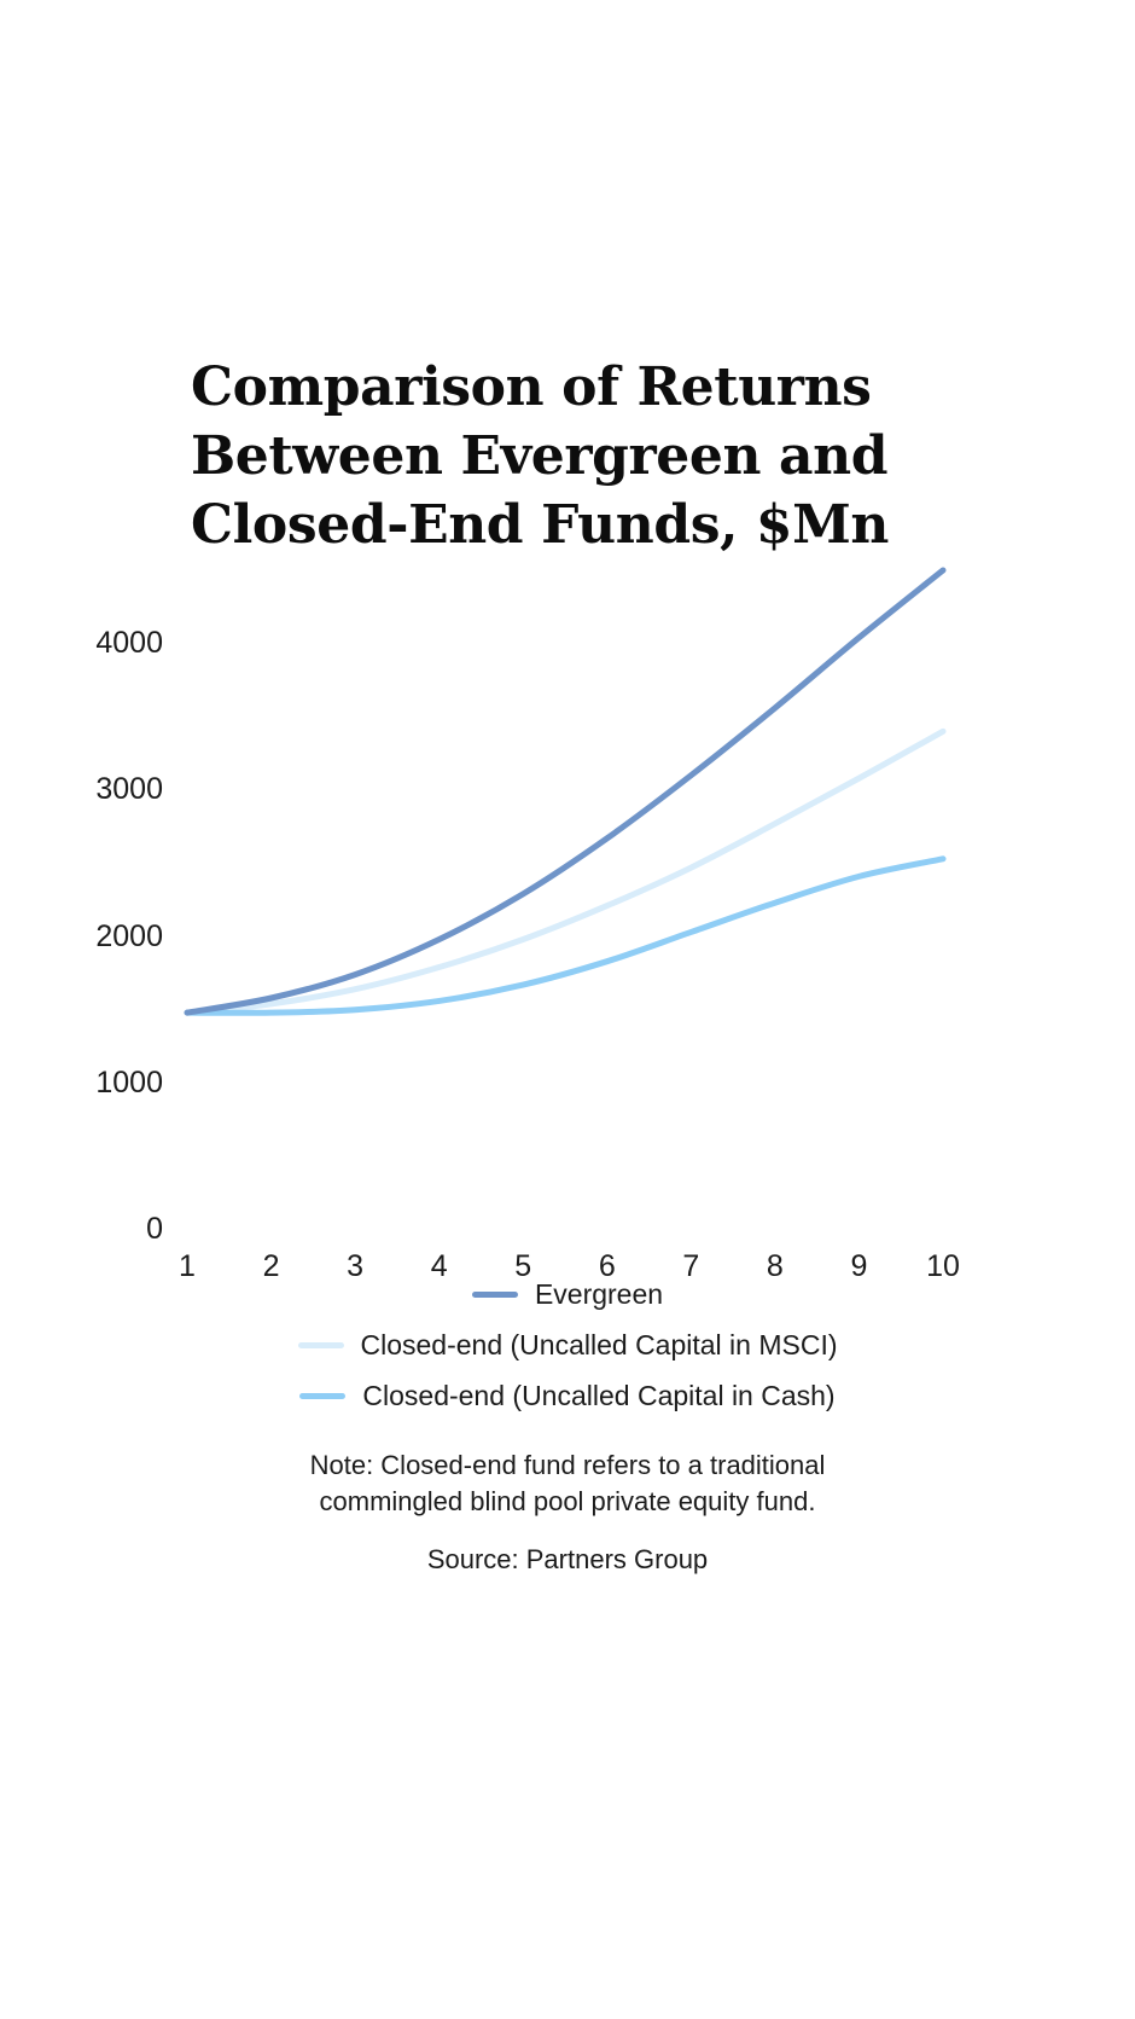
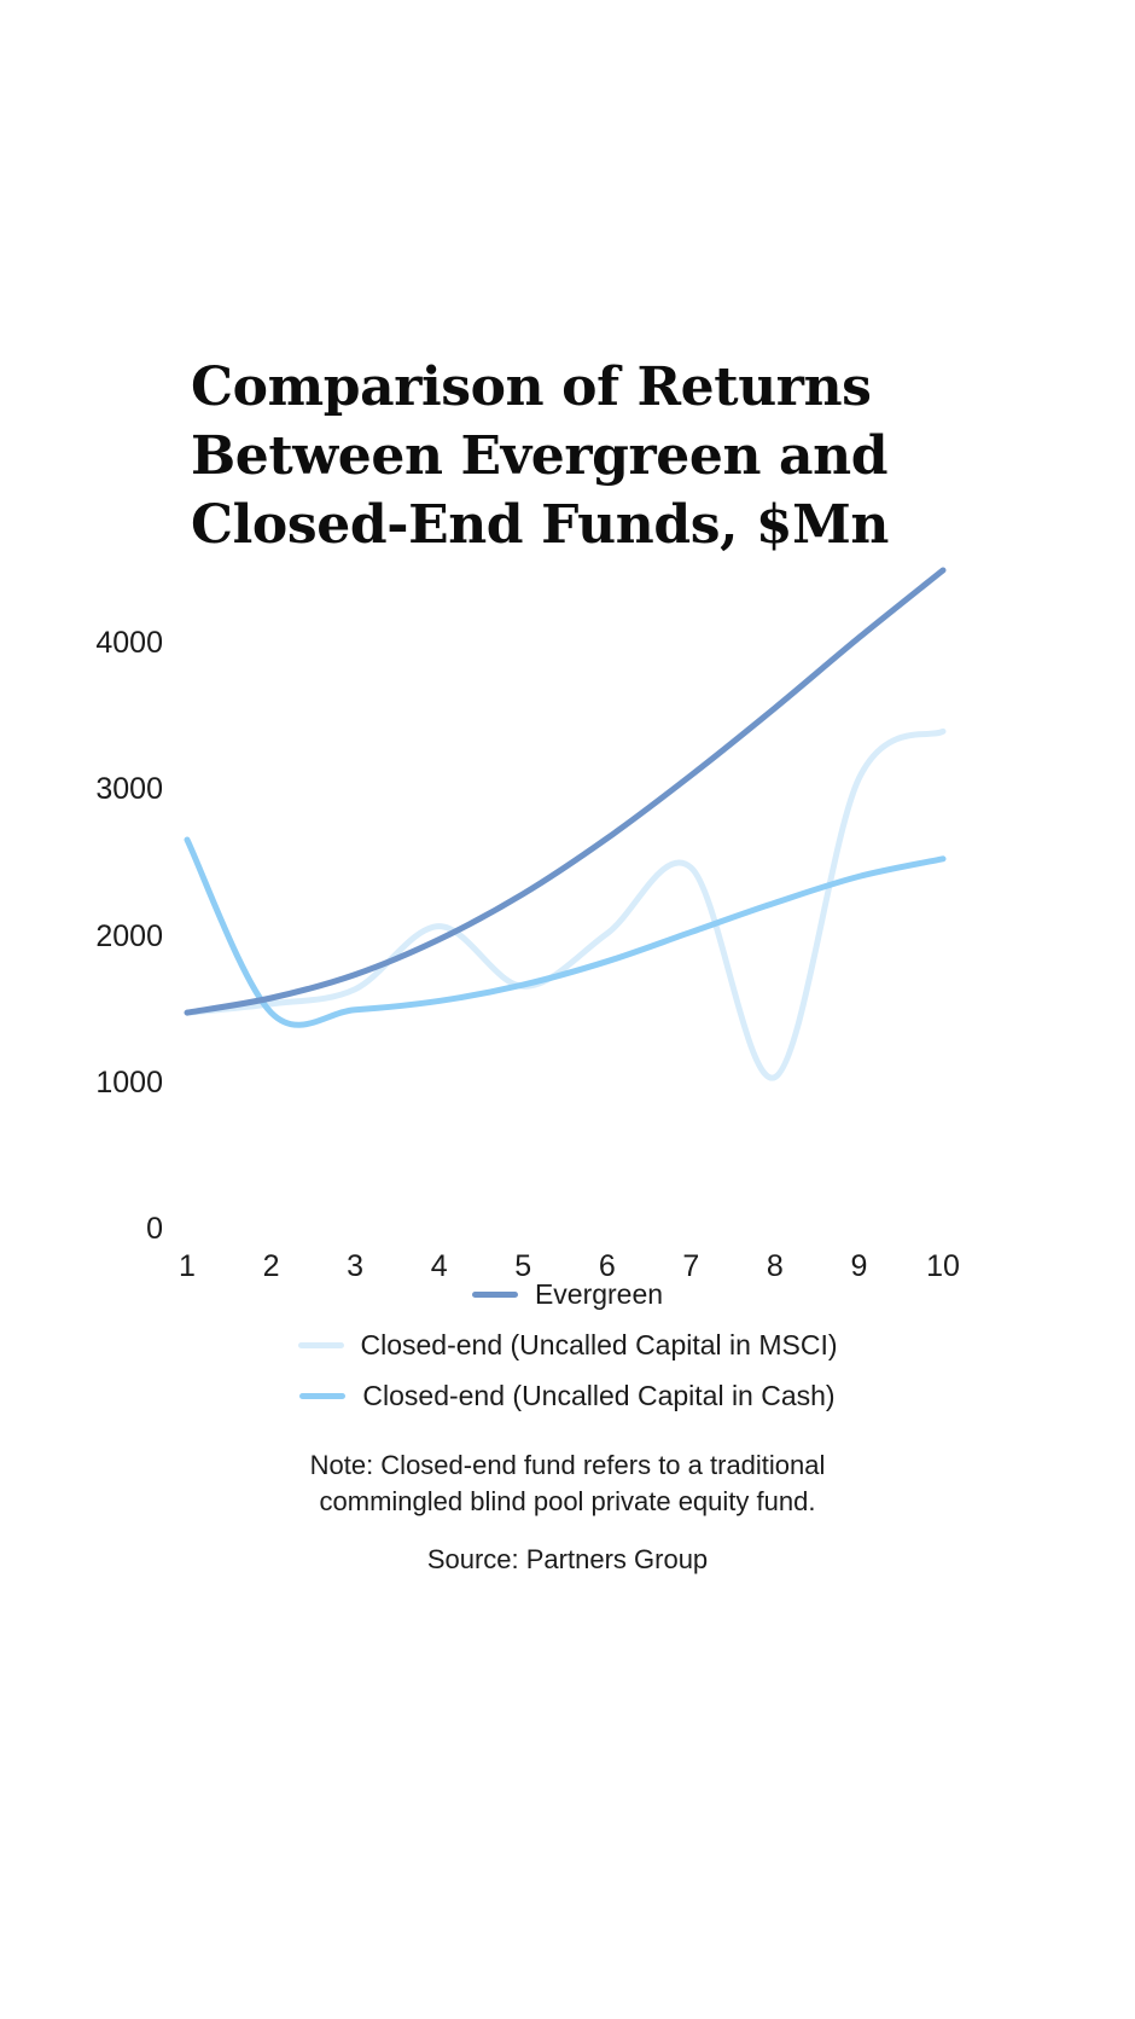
Closed-end (Uncalled Capital in Cash)/1: 1500 -> 2680
Closed-end (Uncalled Capital in MSCI)/4: 1810 -> 2090
Closed-end (Uncalled Capital in MSCI)/5: 2000 -> 1680
Closed-end (Uncalled Capital in MSCI)/6: 2230 -> 2040
Closed-end (Uncalled Capital in MSCI)/8: 2790 -> 1060
